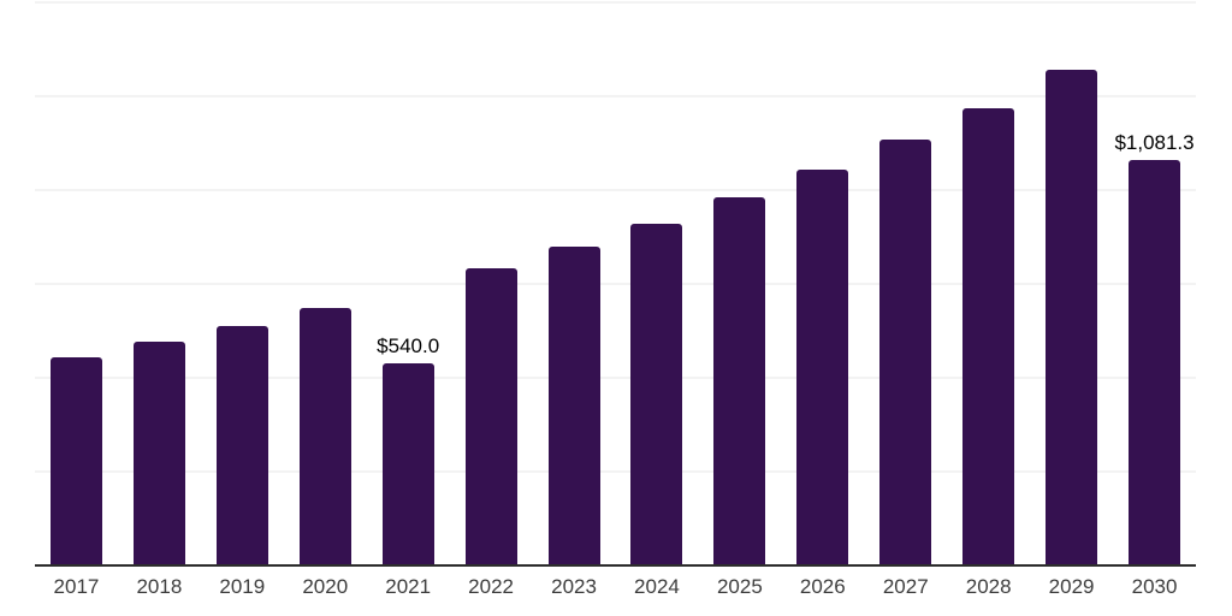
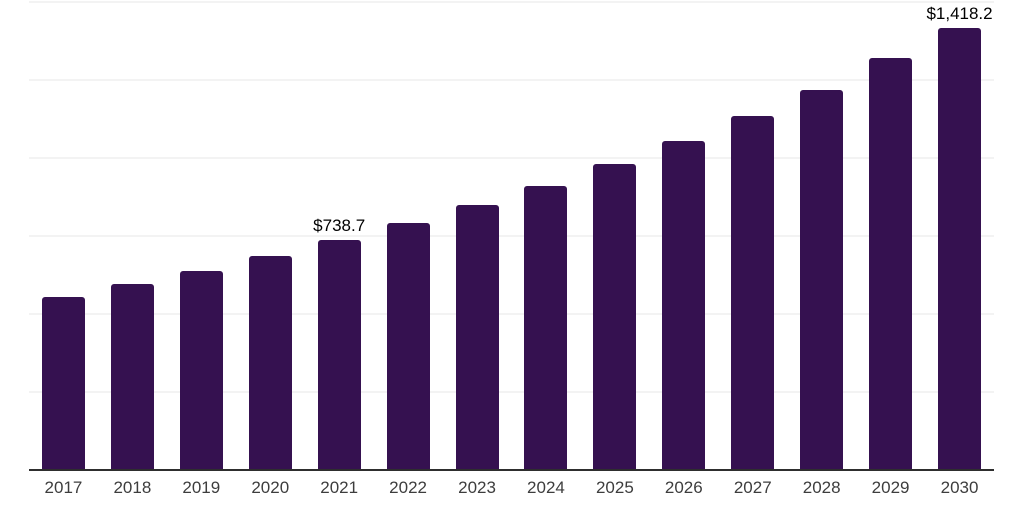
2021: $540.0 -> $738.7
2030: $1,081.3 -> $1,418.2
